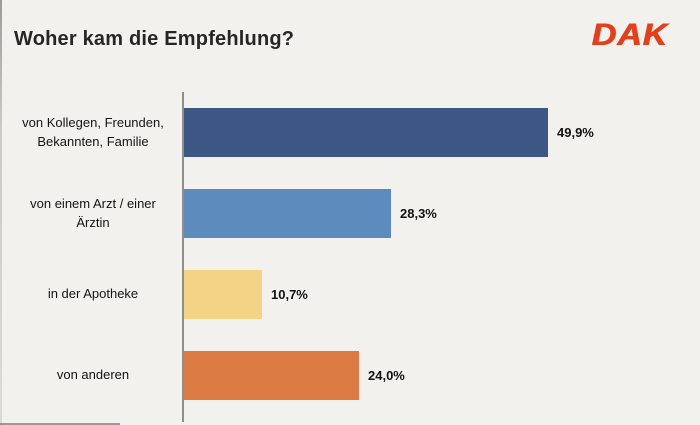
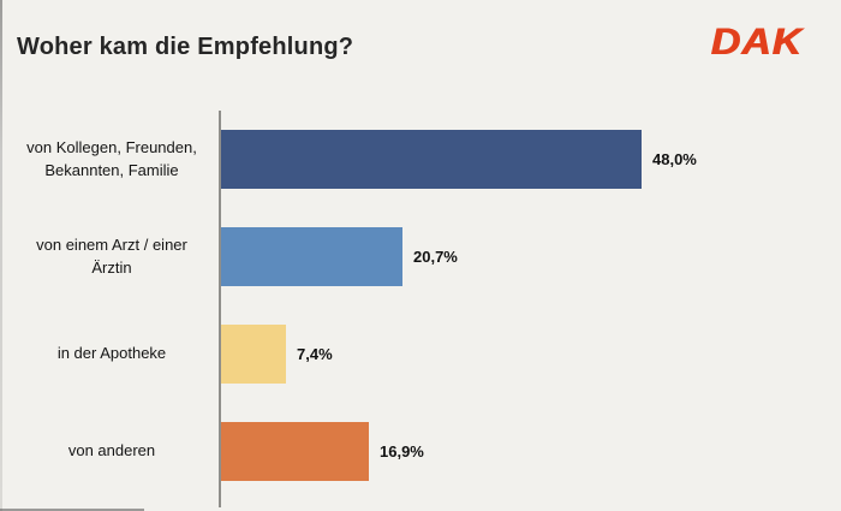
von Kollegen, Freunden, Bekannten, Familie: 49,9% -> 48,0%
von einem Arzt / einer Ärztin: 28,3% -> 20,7%
in der Apotheke: 10,7% -> 7,4%
von anderen: 24,0% -> 16,9%
